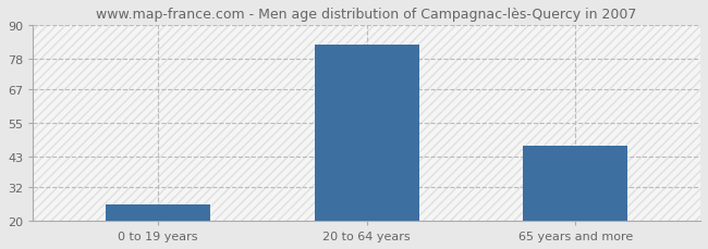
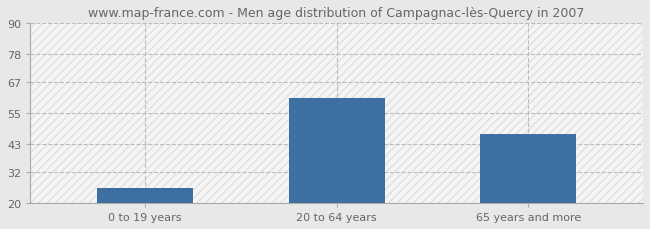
20 to 64 years: 83 -> 61
